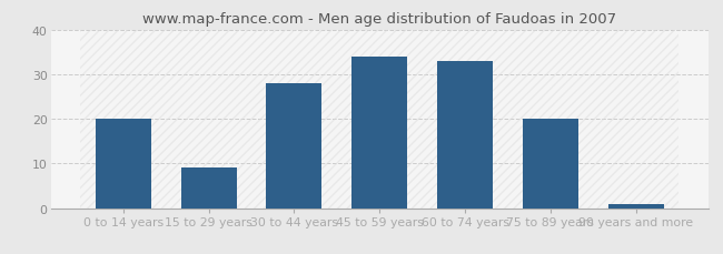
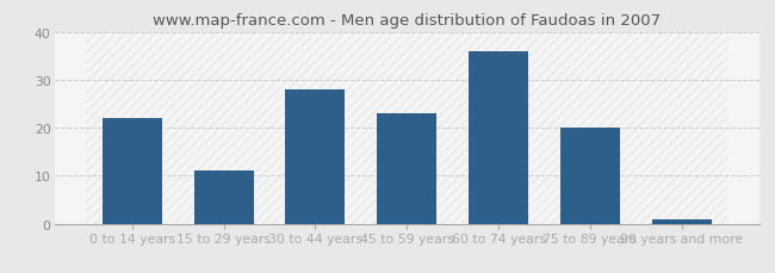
0 to 14 years: 20 -> 22
15 to 29 years: 9 -> 11
45 to 59 years: 34 -> 23
60 to 74 years: 33 -> 36
